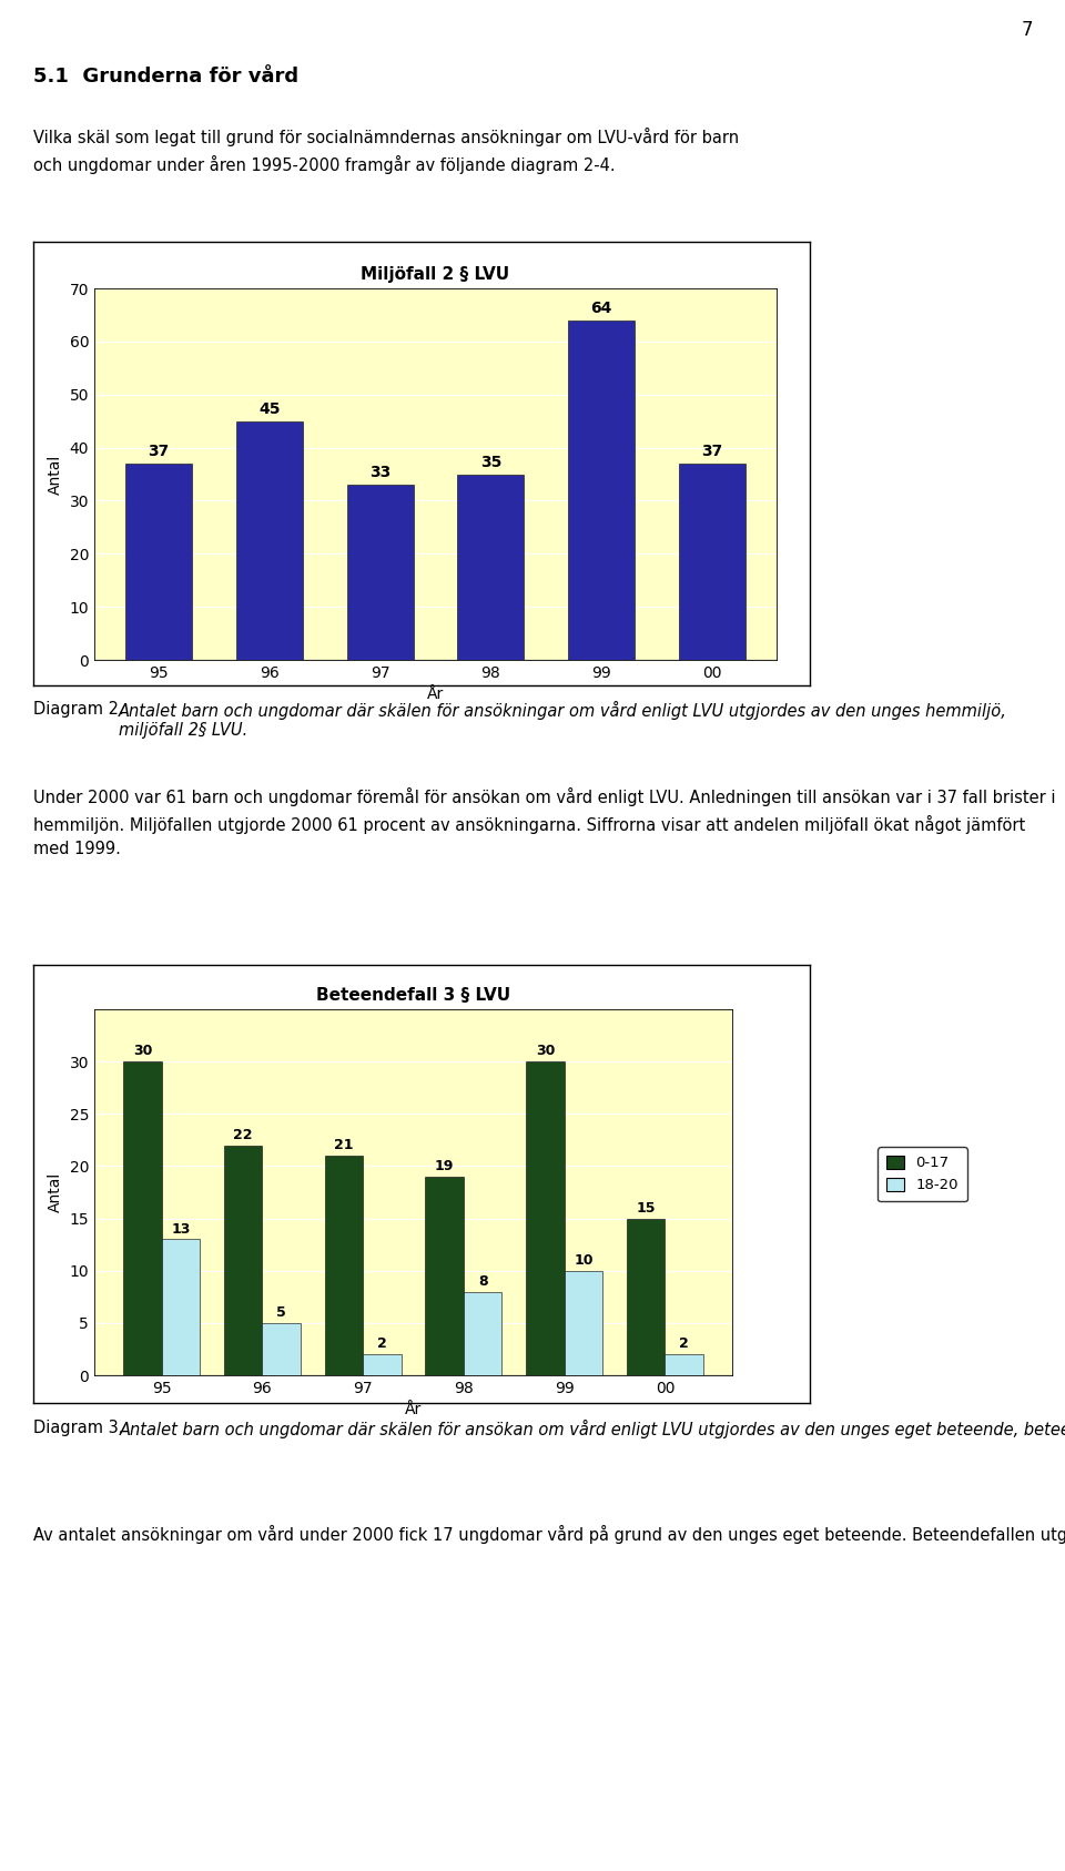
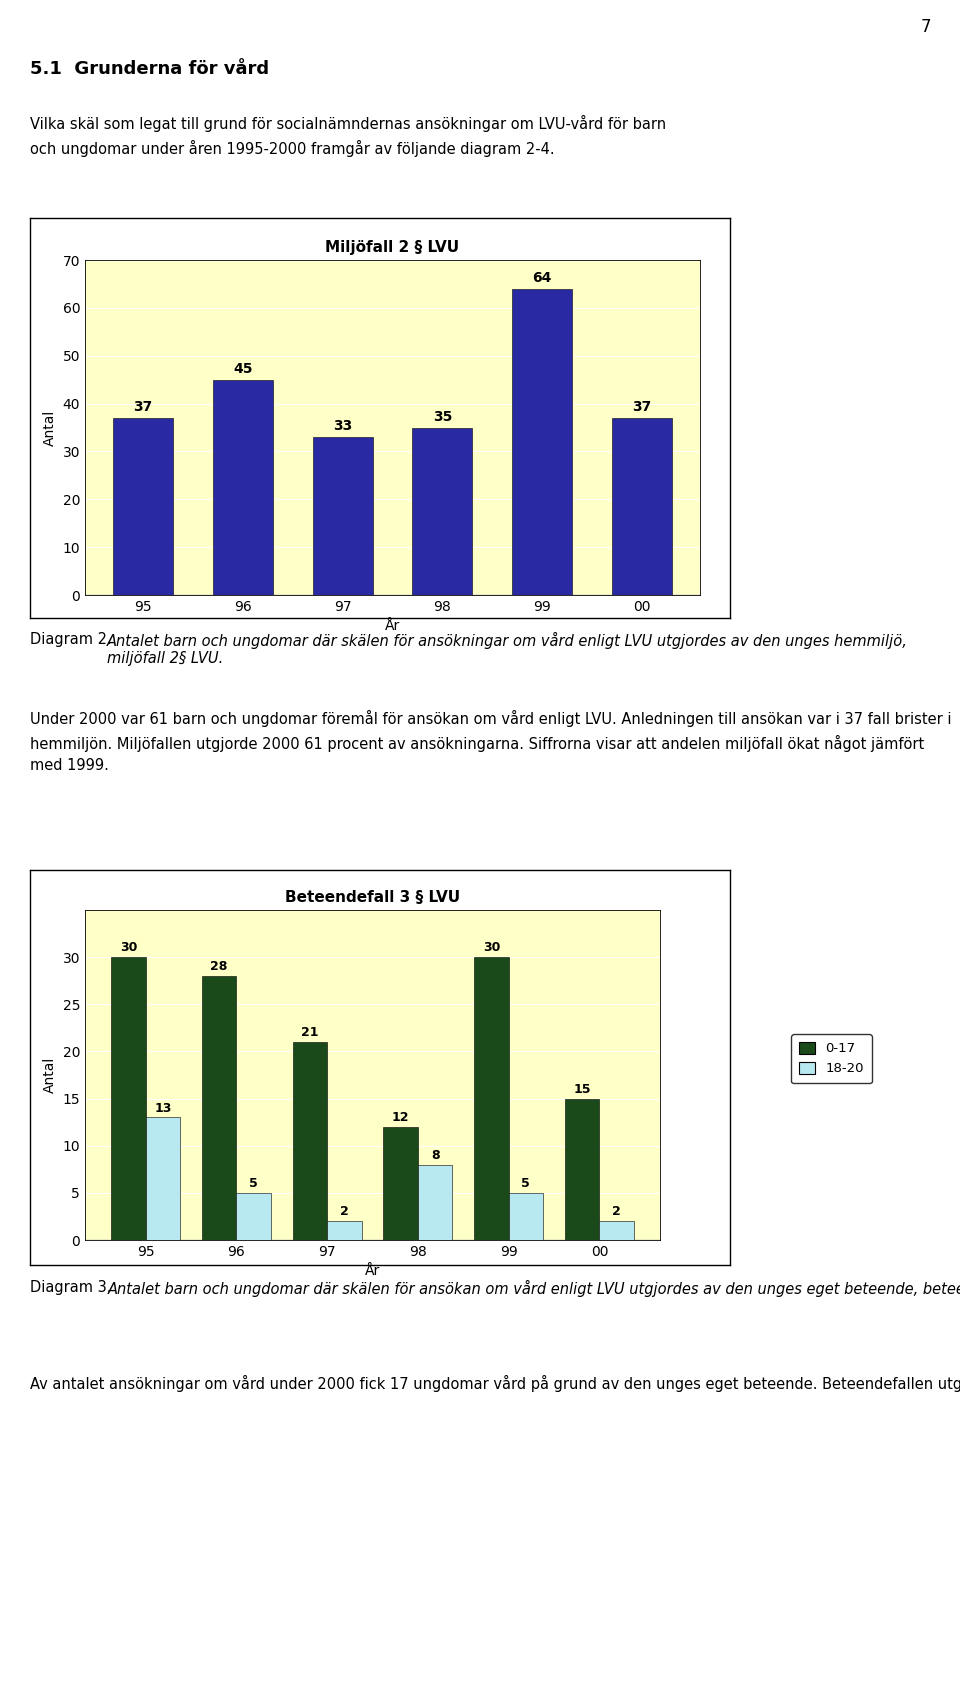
Beteendefall 3 § LVU/0-17/96: 22 -> 28
Beteendefall 3 § LVU/0-17/98: 19 -> 12
Beteendefall 3 § LVU/18-20/99: 10 -> 5
